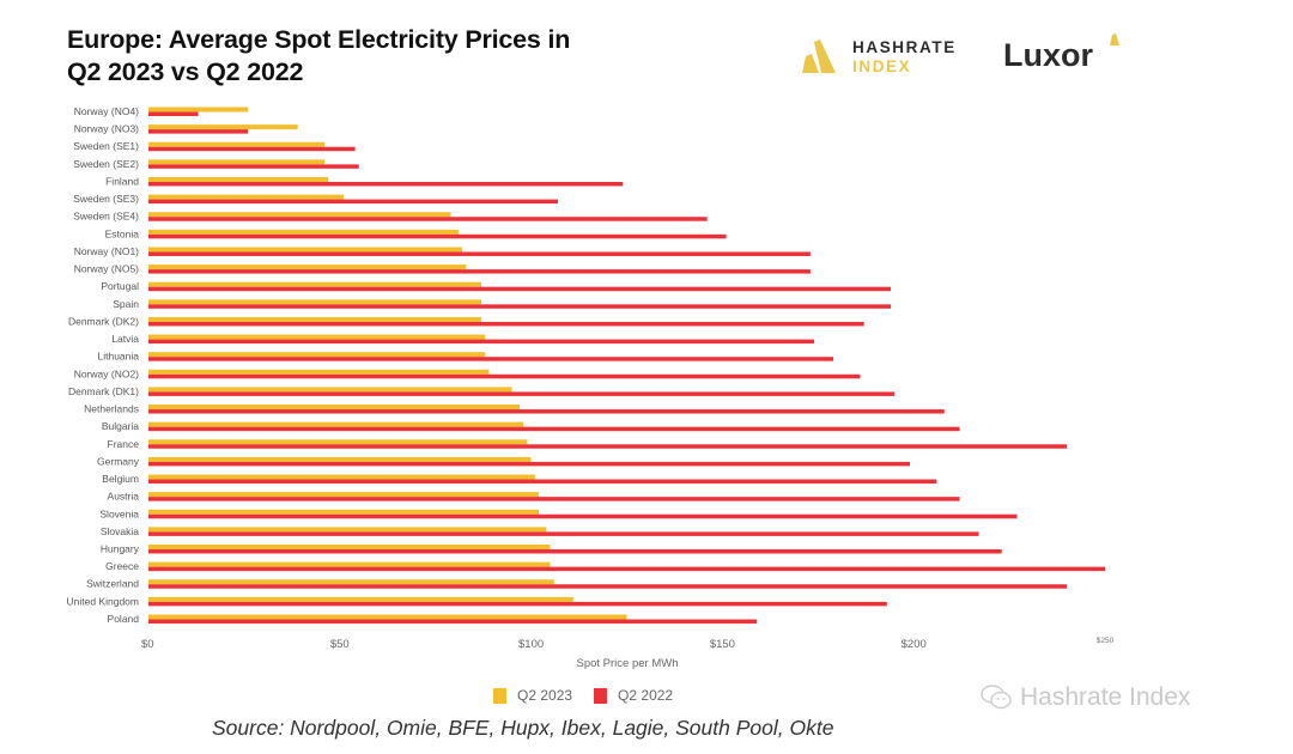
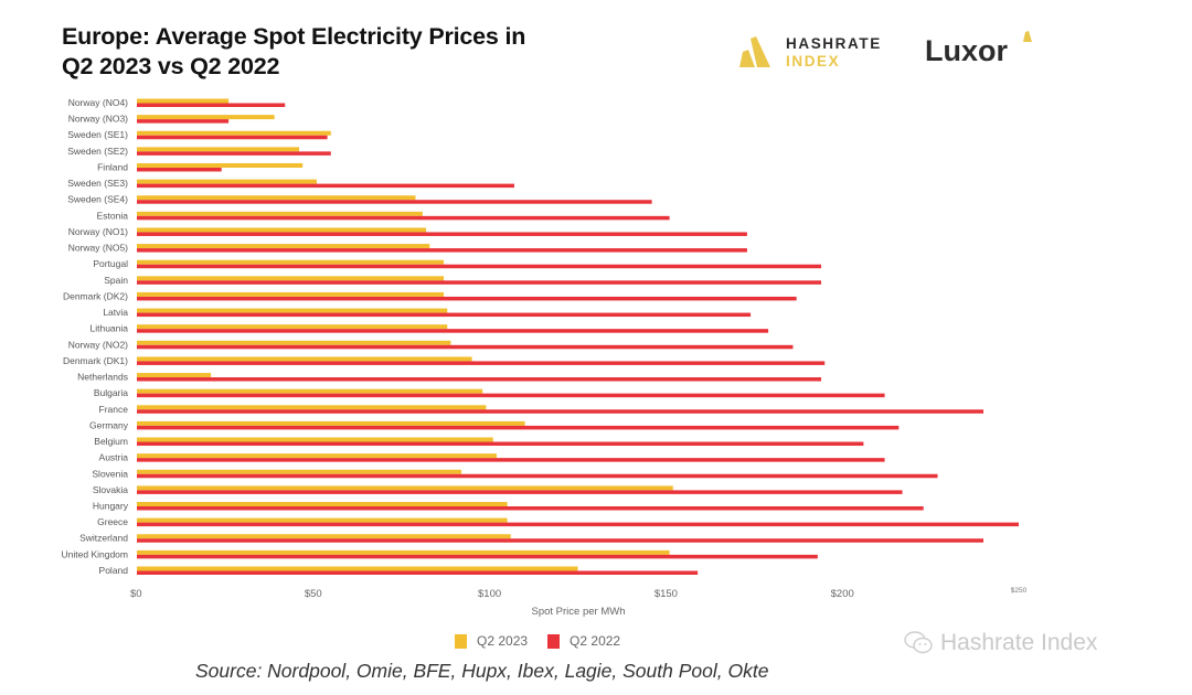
Q2 2022/Norway (NO4): $13 -> $42
Q2 2023/Sweden (SE1): $46 -> $55
Q2 2022/Finland: $124 -> $24
Q2 2023/Netherlands: $97 -> $21
Q2 2022/Netherlands: $208 -> $194
Q2 2023/Germany: $100 -> $110
Q2 2022/Germany: $199 -> $216
Q2 2023/Slovenia: $102 -> $92
Q2 2023/Slovakia: $104 -> $152
Q2 2023/United Kingdom: $111 -> $151
